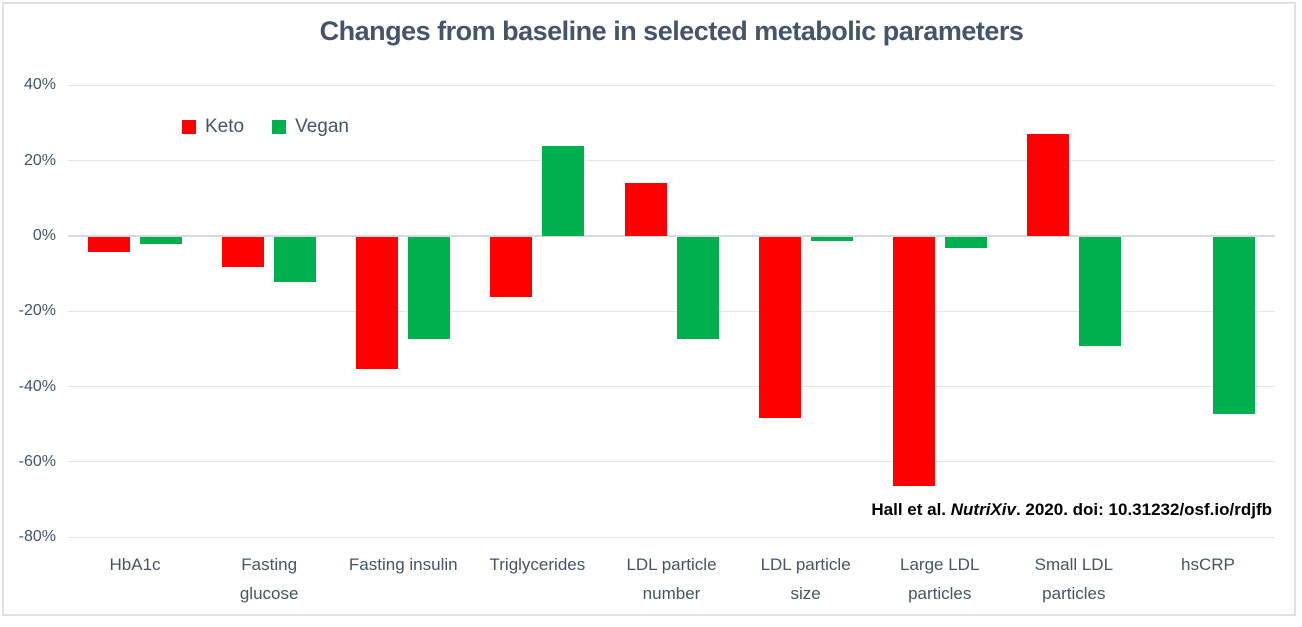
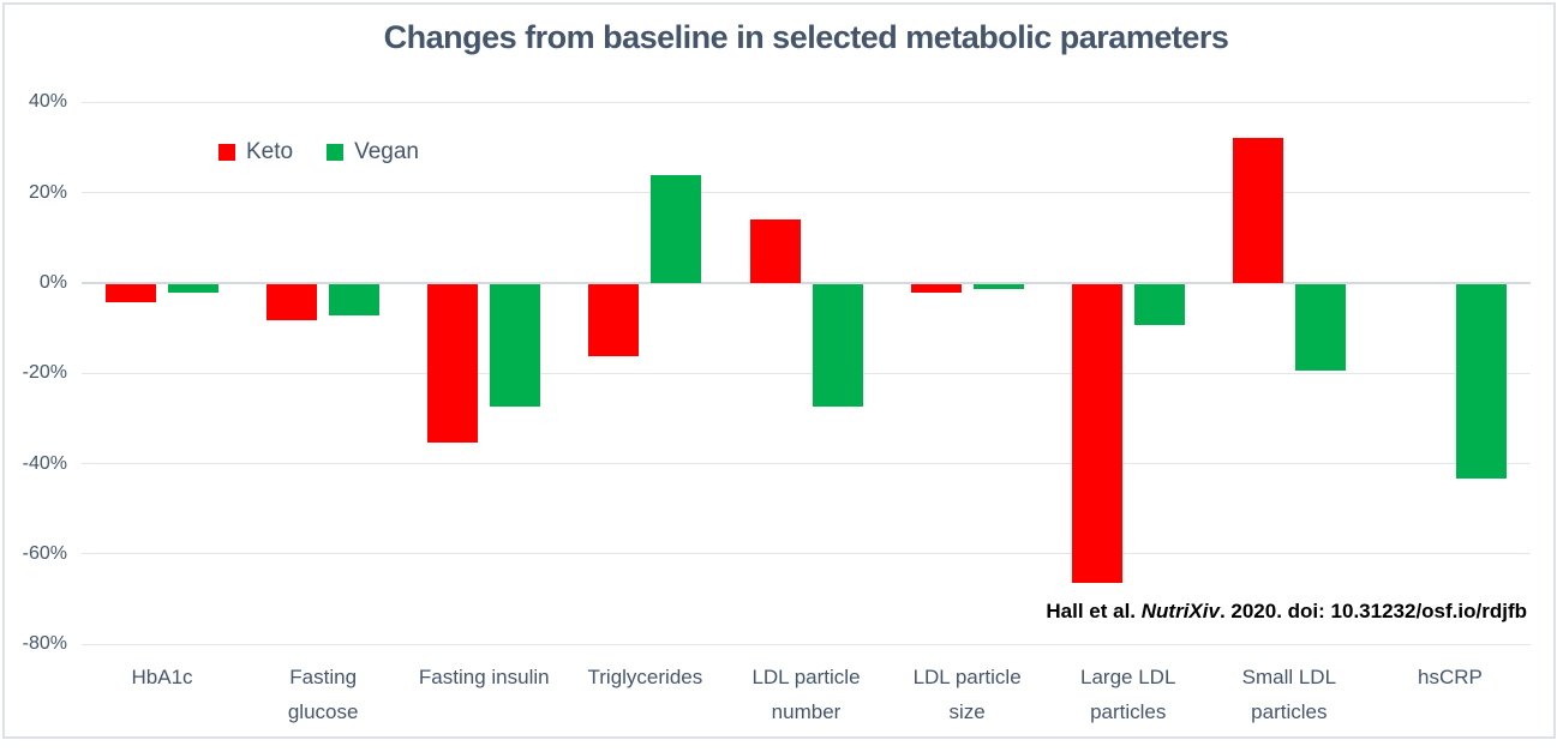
Vegan/Fasting glucose: -12% -> -7%
Keto/LDL particle size: -48% -> -2%
Vegan/Large LDL particles: -3% -> -9%
Keto/Small LDL particles: 27% -> 32%
Vegan/Small LDL particles: -29% -> -19%
Vegan/hsCRP: -47% -> -43%
